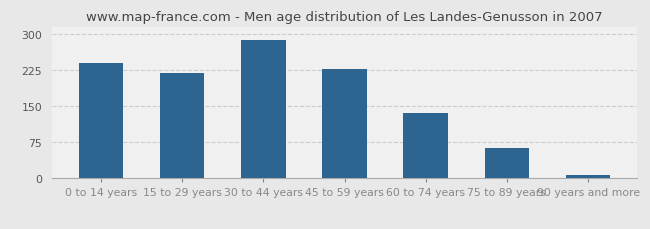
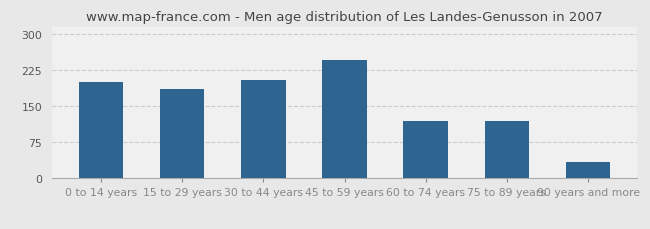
0 to 14 years: 240 -> 200
15 to 29 years: 218 -> 185
30 to 44 years: 287 -> 205
45 to 59 years: 228 -> 245
60 to 74 years: 135 -> 120
75 to 89 years: 63 -> 120
90 years and more: 8 -> 35
